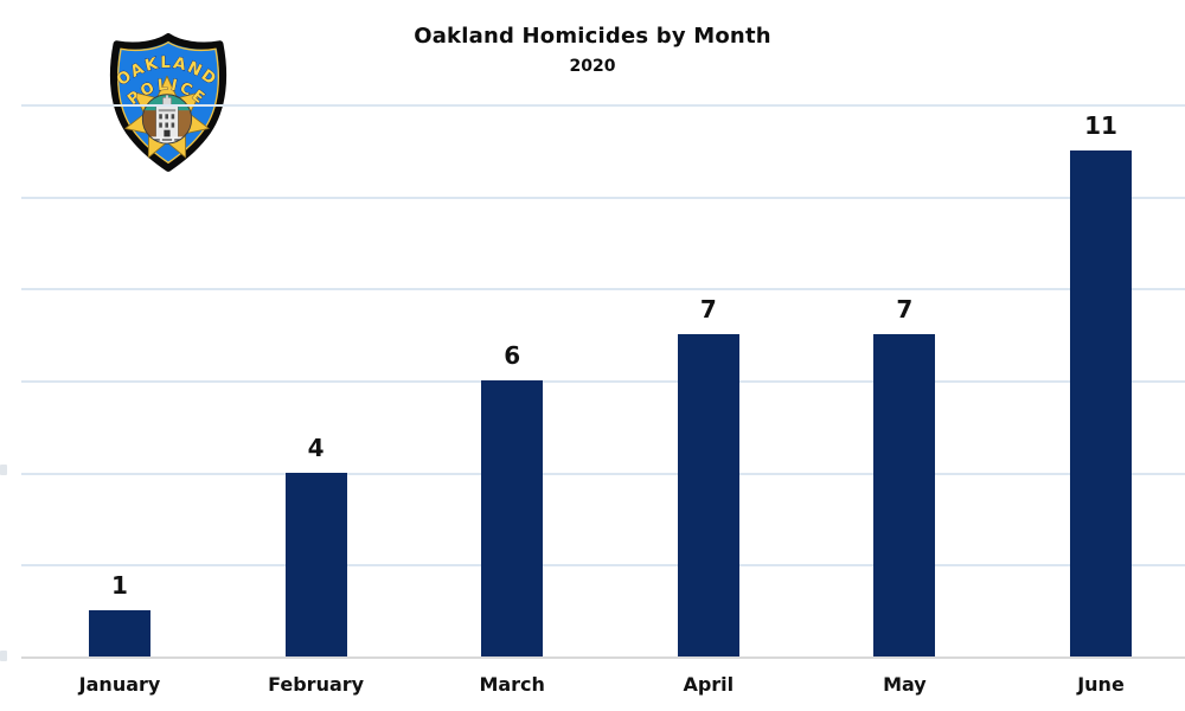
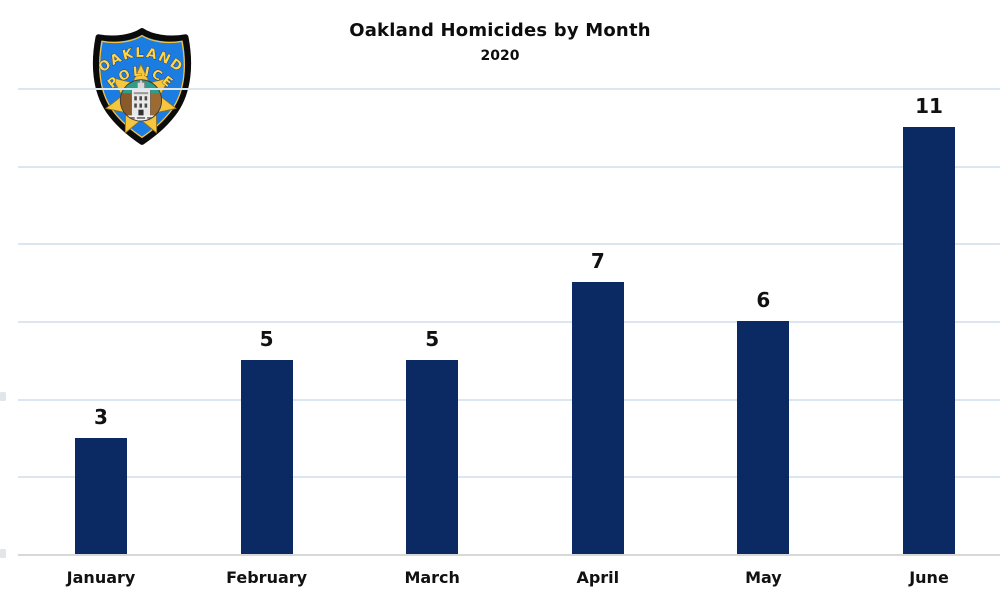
January: 1 -> 3
February: 4 -> 5
March: 6 -> 5
May: 7 -> 6
